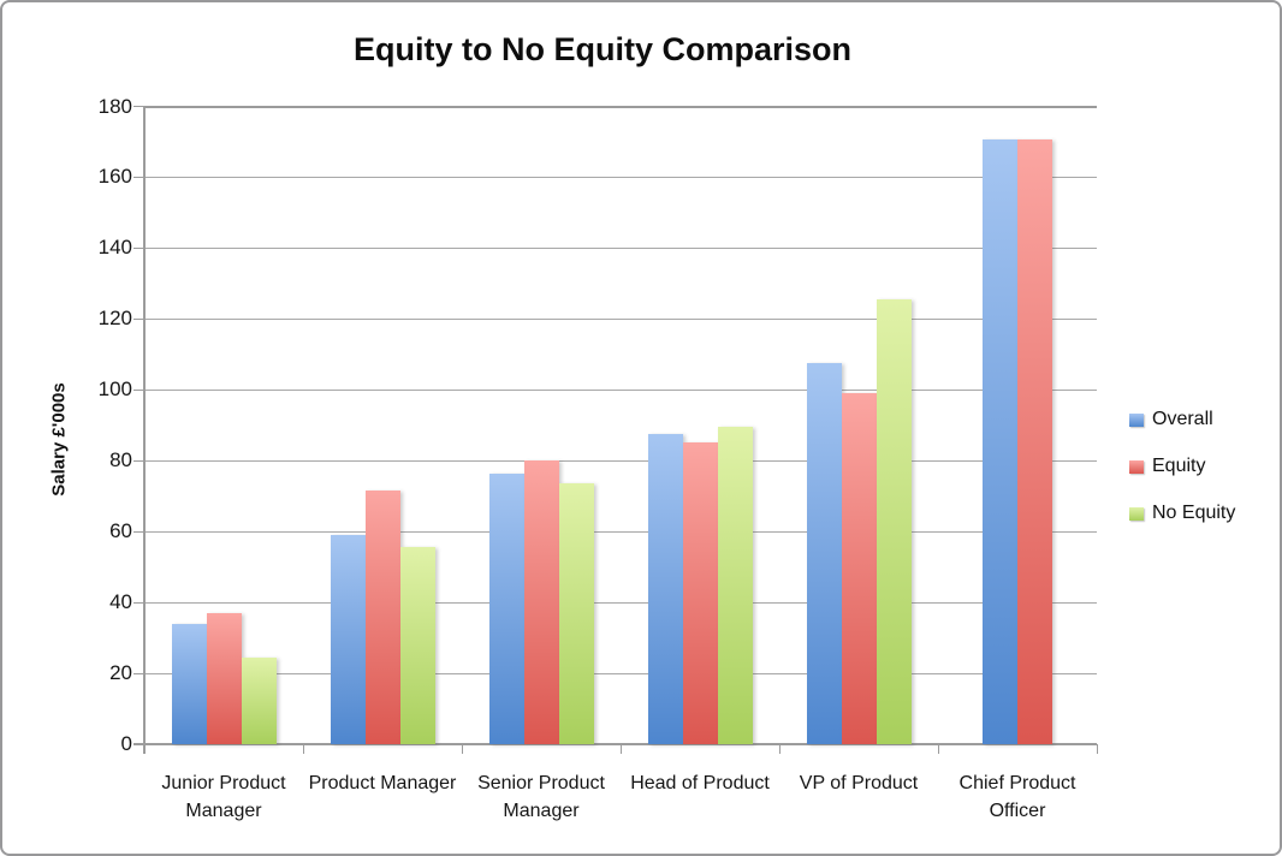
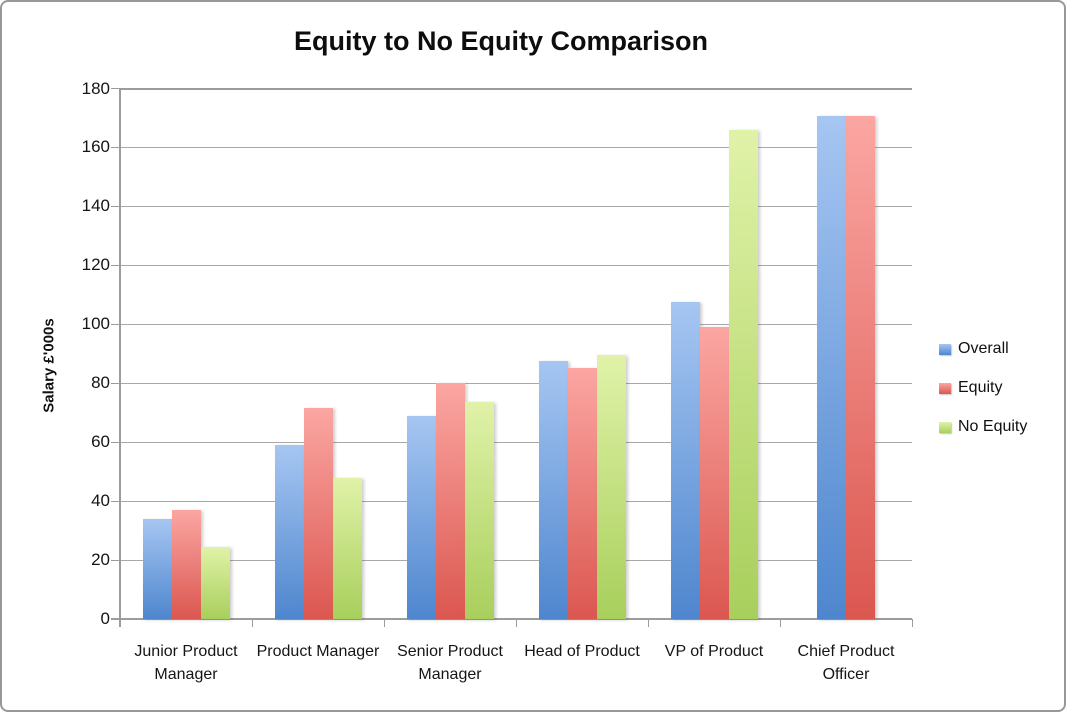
No Equity/Product Manager: 56 -> 48
Overall/Senior Product Manager: 76 -> 69
No Equity/VP of Product: 126 -> 166
